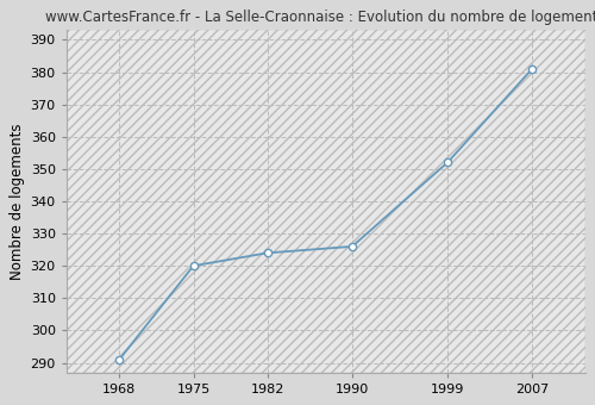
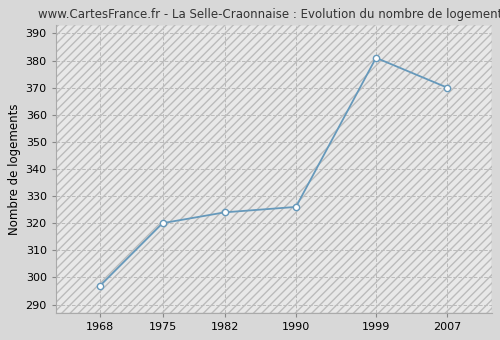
1968: 291 -> 297
1999: 352 -> 381
2007: 381 -> 370
